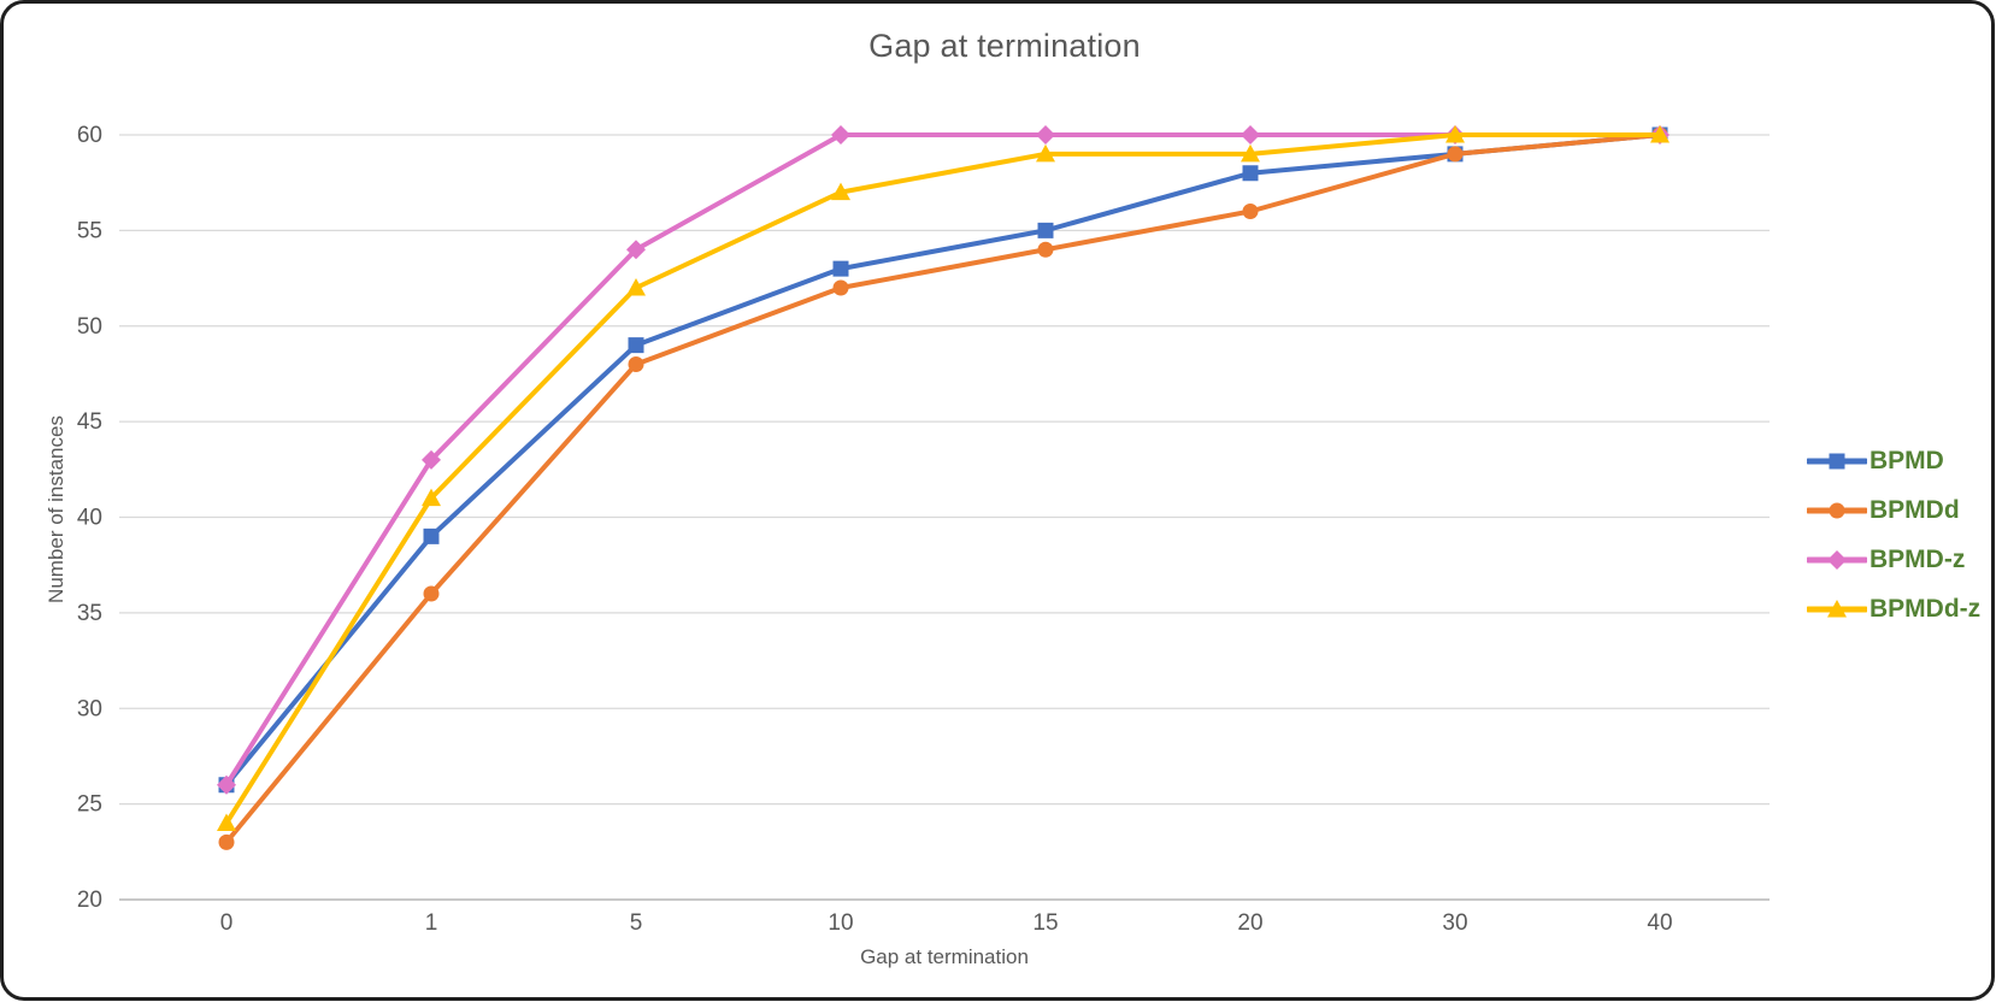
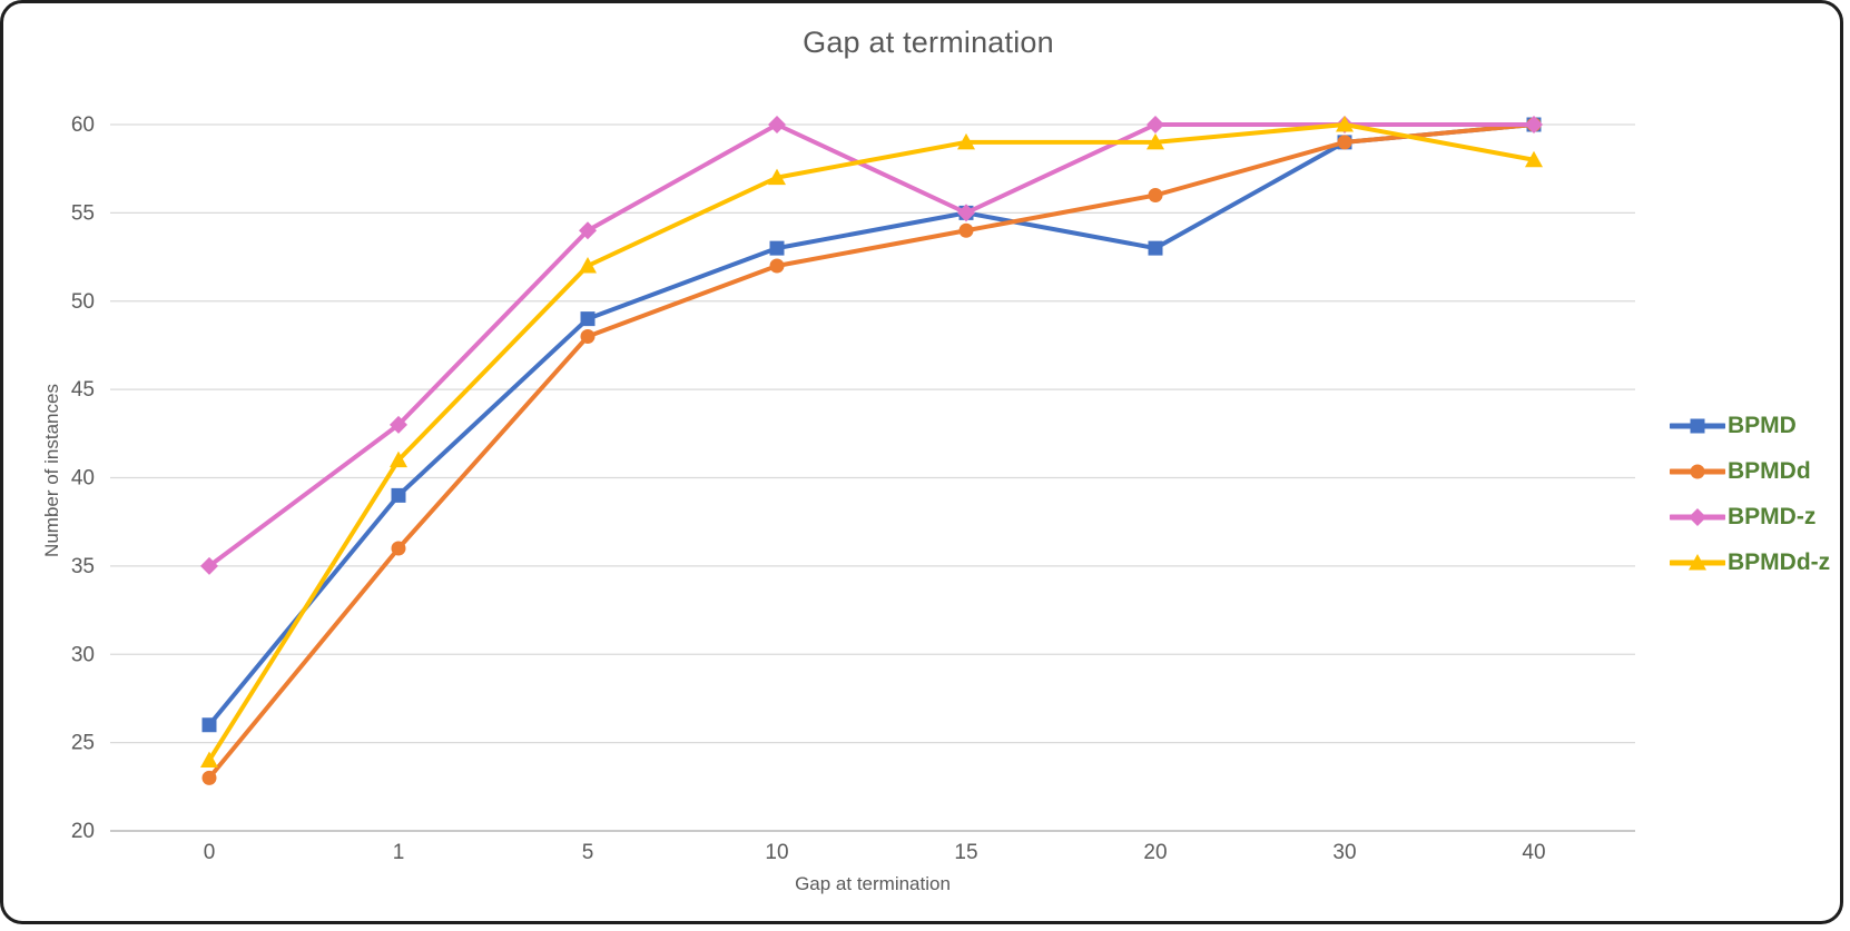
BPMD-z/0: 26 -> 35
BPMD-z/15: 60 -> 55
BPMD/20: 58 -> 53
BPMDd-z/40: 60 -> 58
